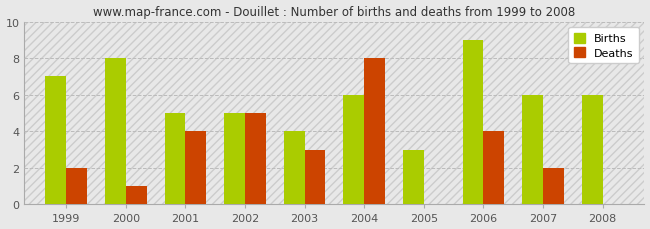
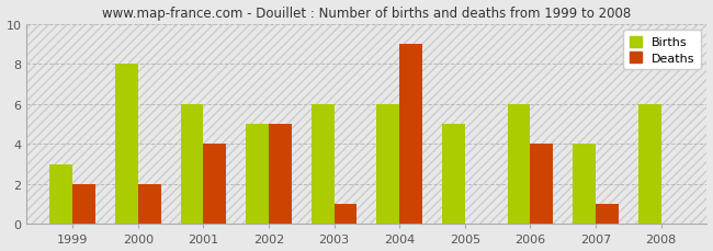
Births/1999: 7 -> 3
Deaths/2000: 1 -> 2
Births/2001: 5 -> 6
Births/2003: 4 -> 6
Deaths/2003: 3 -> 1
Deaths/2004: 8 -> 9
Births/2005: 3 -> 5
Births/2006: 9 -> 6
Births/2007: 6 -> 4
Deaths/2007: 2 -> 1
